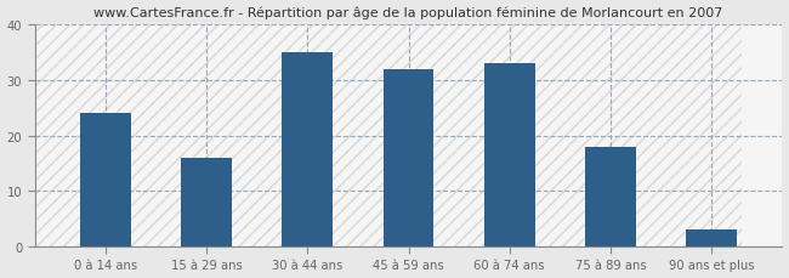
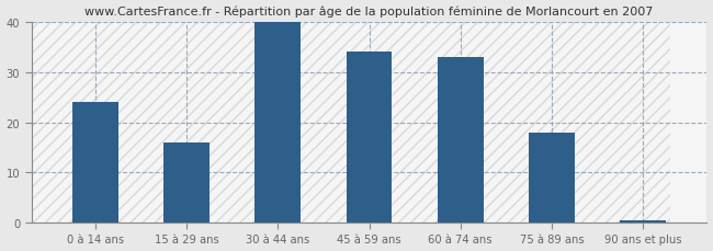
30 à 44 ans: 35.0 -> 40.0
45 à 59 ans: 32.0 -> 34.0
90 ans et plus: 3.0 -> 0.5
